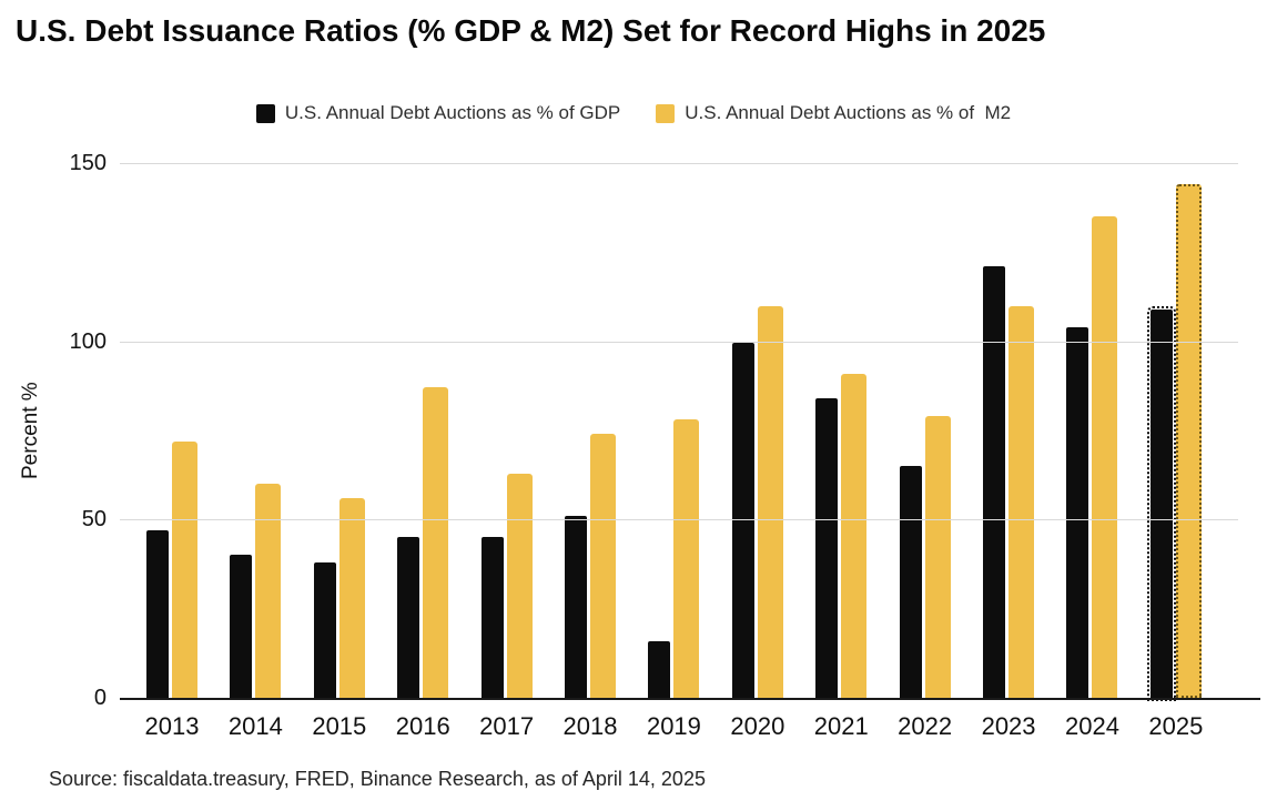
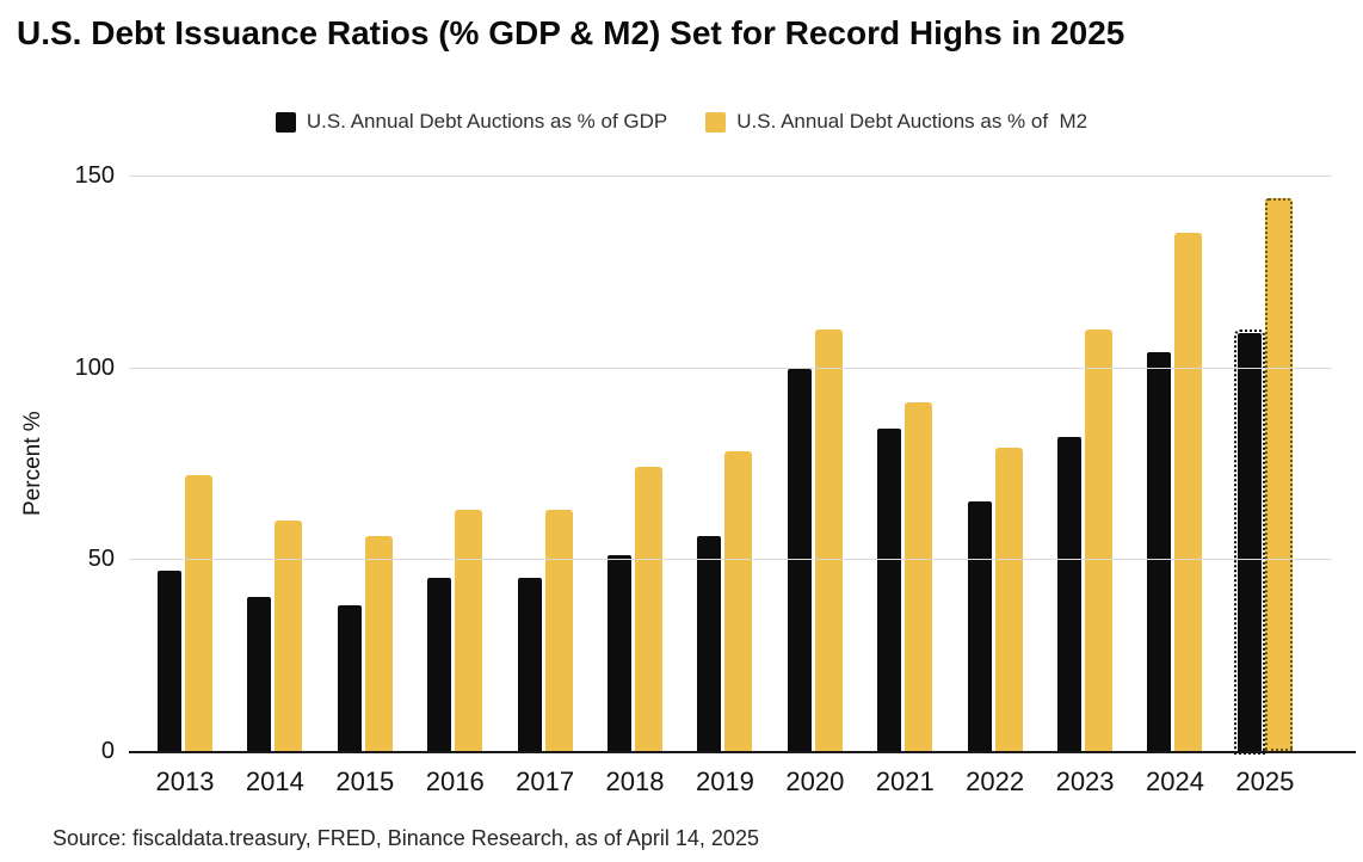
U.S. Annual Debt Auctions as % of M2/2016: 87 -> 63
U.S. Annual Debt Auctions as % of GDP/2019: 16 -> 56
U.S. Annual Debt Auctions as % of GDP/2023: 121 -> 82
